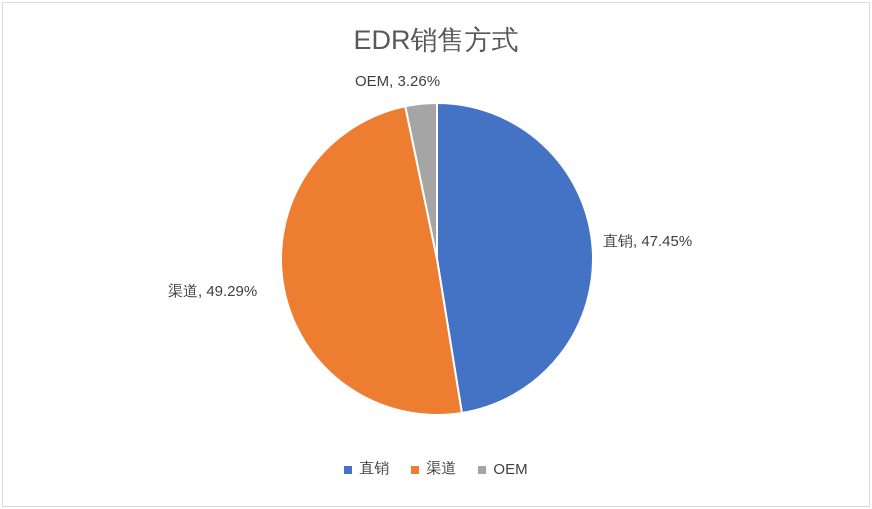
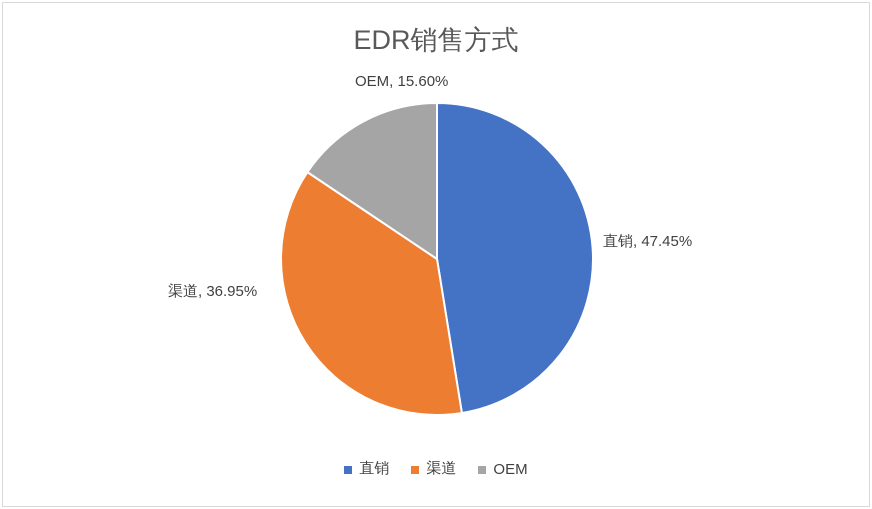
渠道: 49.29% -> 36.95%
OEM: 3.26% -> 15.60%
